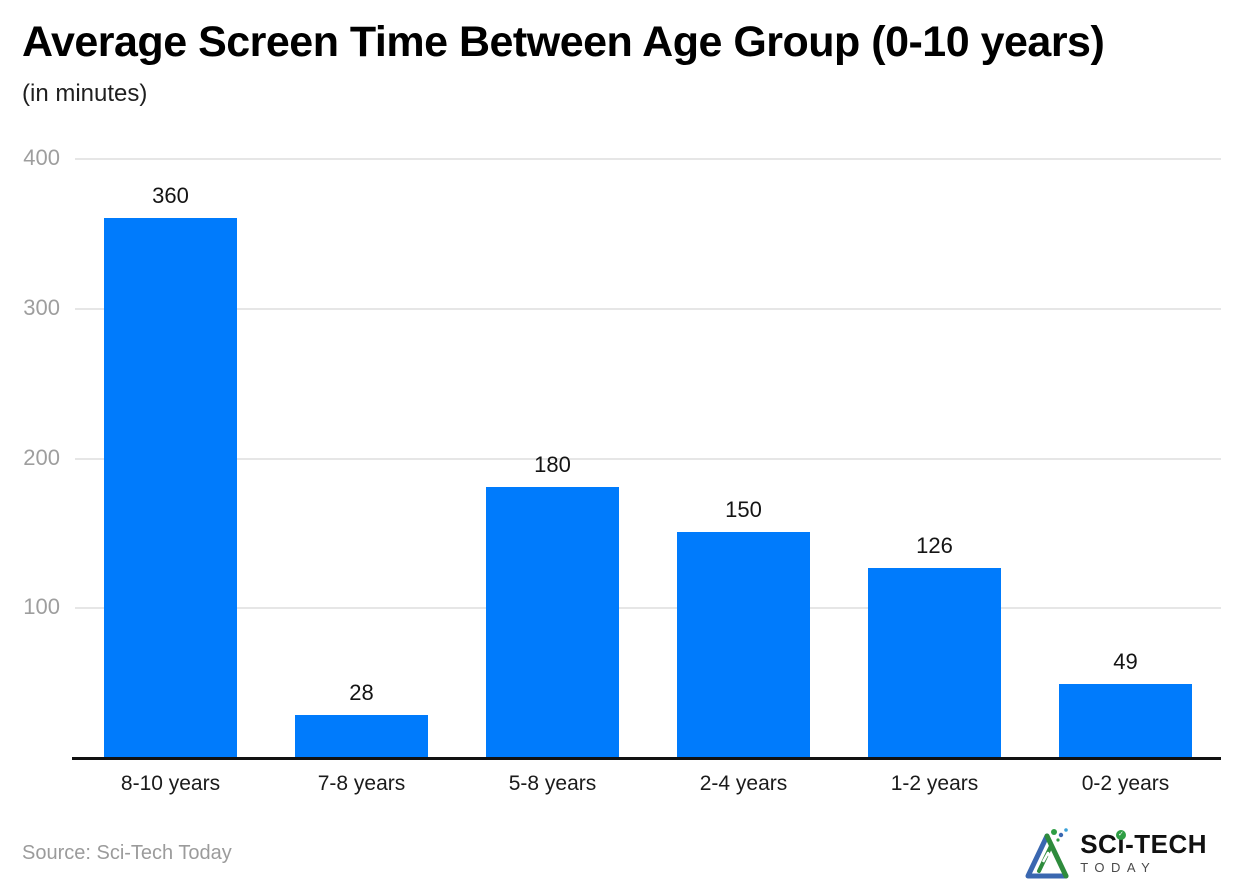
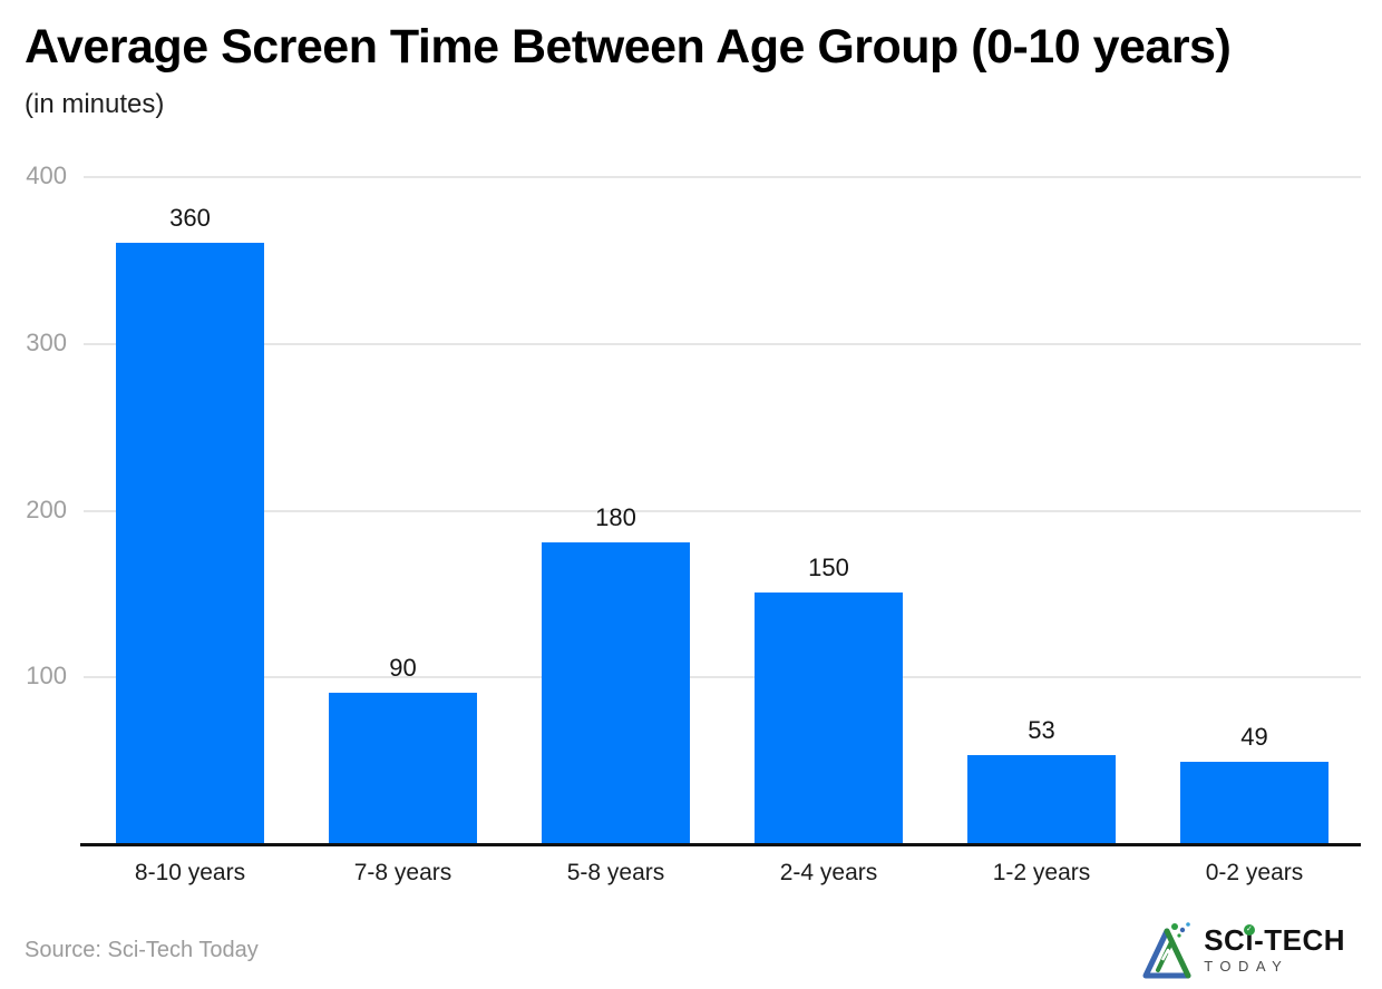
7-8 years: 28 -> 90
1-2 years: 126 -> 53
